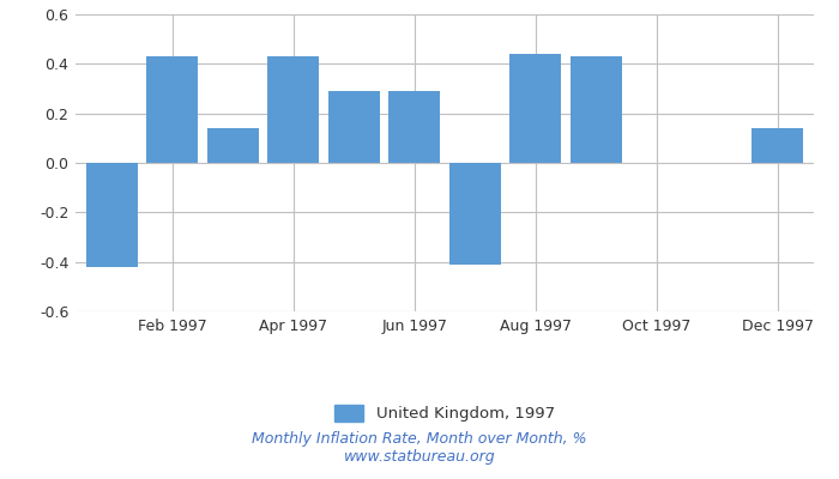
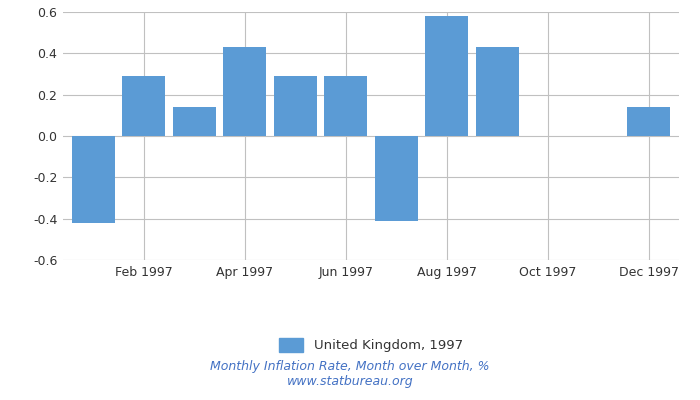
Feb 1997: 0.43 -> 0.29
Aug 1997: 0.44 -> 0.58
